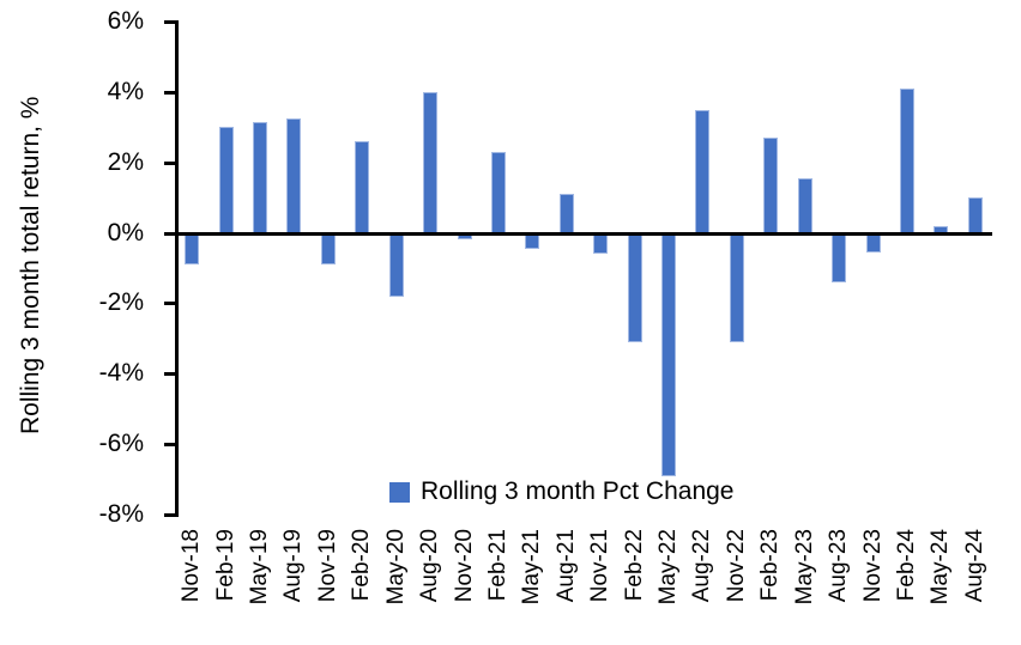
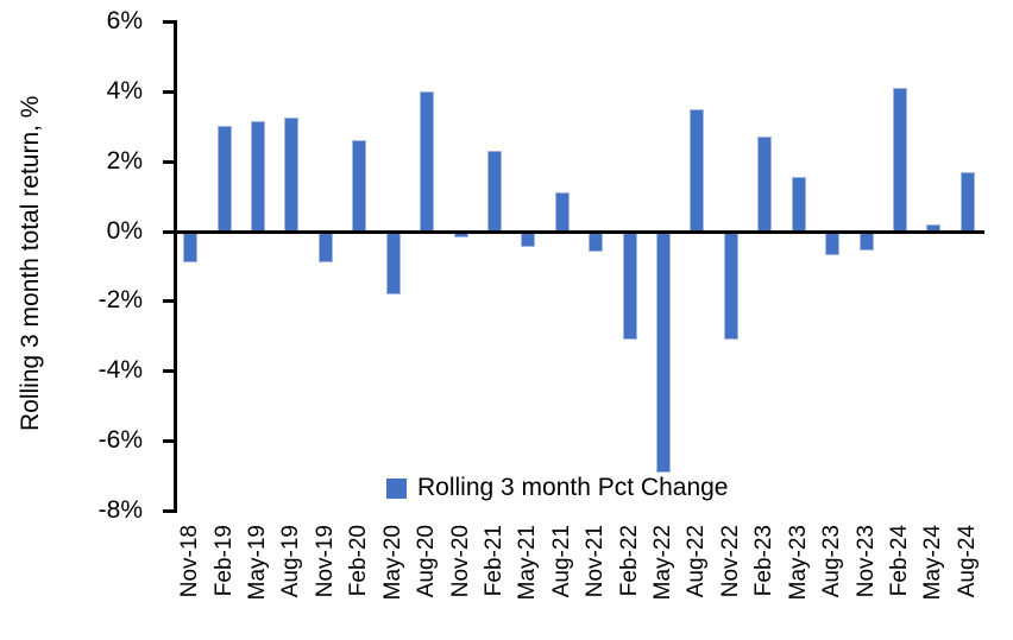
Aug-23: -1.4% -> -0.7%
Aug-24: 1.0% -> 1.7%
